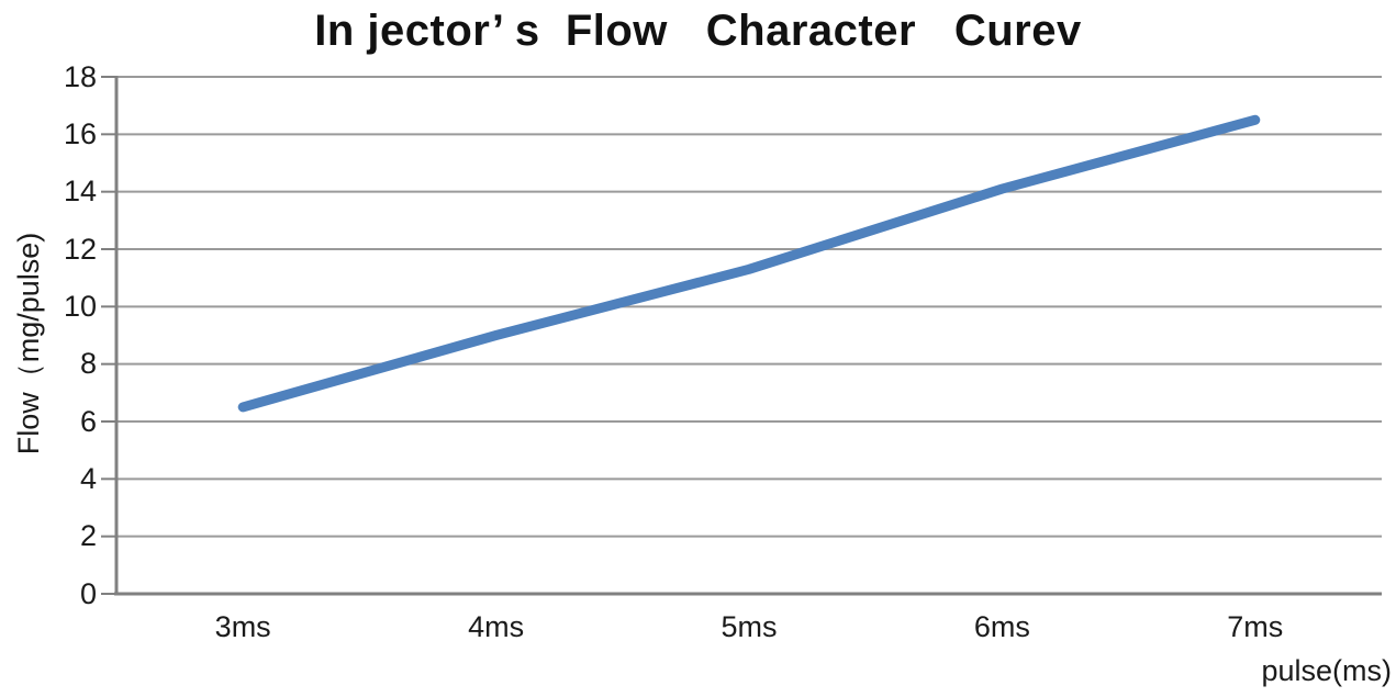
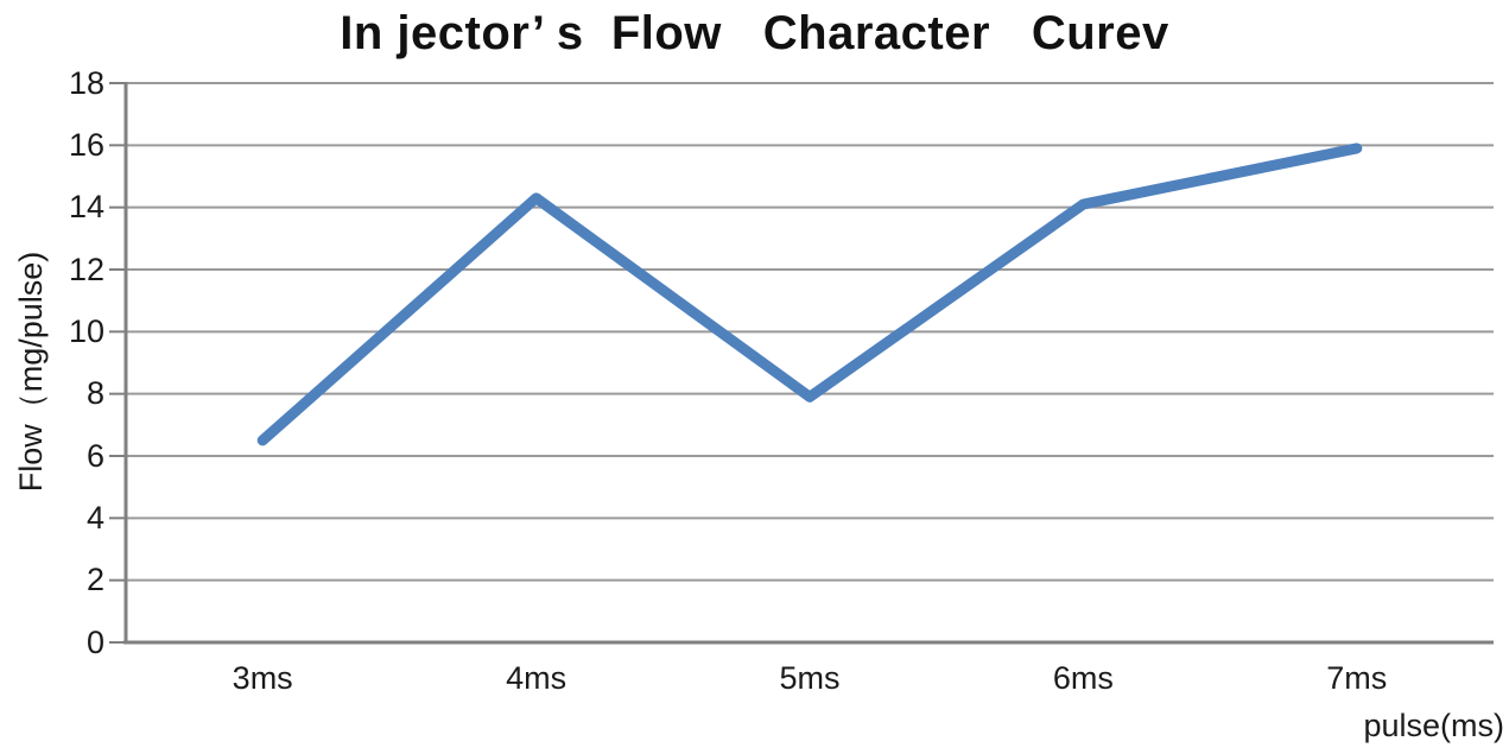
4ms: 9.0 -> 14.3
5ms: 11.3 -> 7.9
7ms: 16.5 -> 15.9
